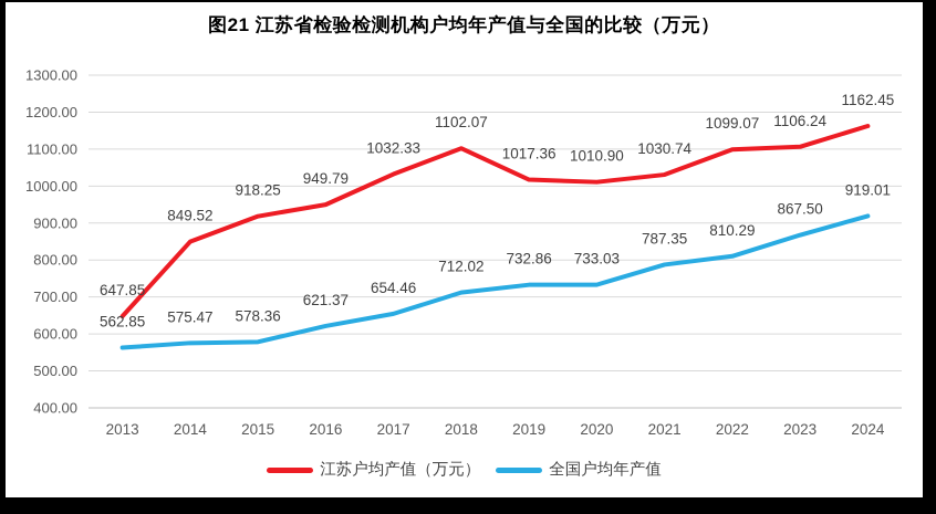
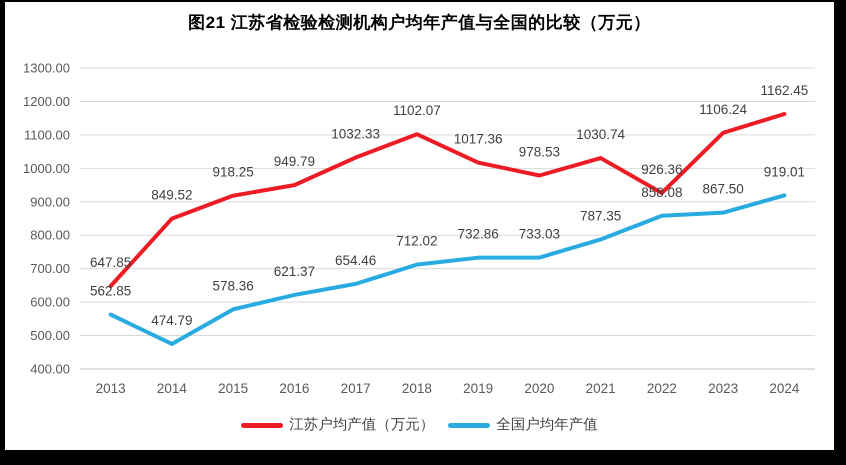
全国户均年产值/2014: 575.47 -> 474.79
江苏户均产值（万元）/2020: 1010.90 -> 978.53
江苏户均产值（万元）/2022: 1099.07 -> 926.36
全国户均年产值/2022: 810.29 -> 858.08
